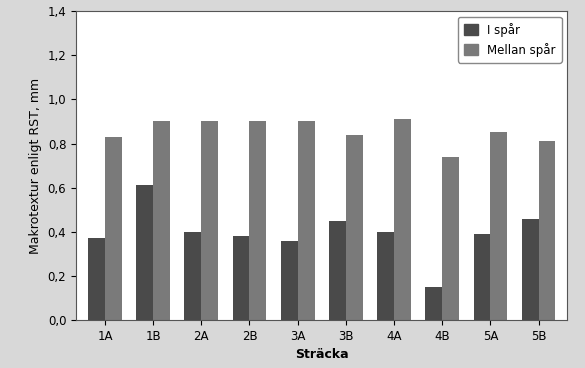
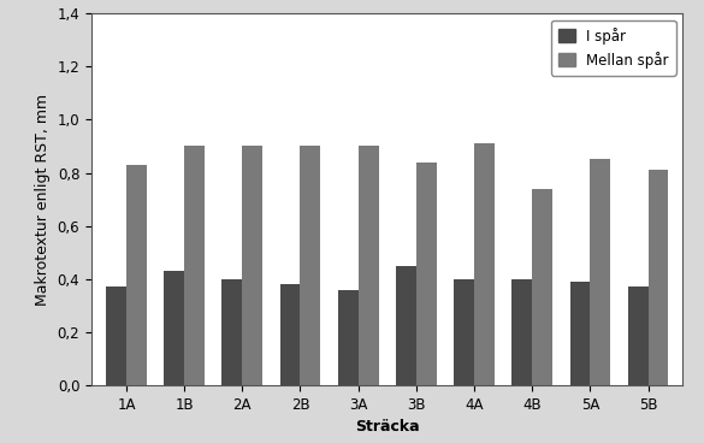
I spår/1B: 0,61 -> 0,43
I spår/4B: 0,15 -> 0,40
I spår/5B: 0,46 -> 0,37
